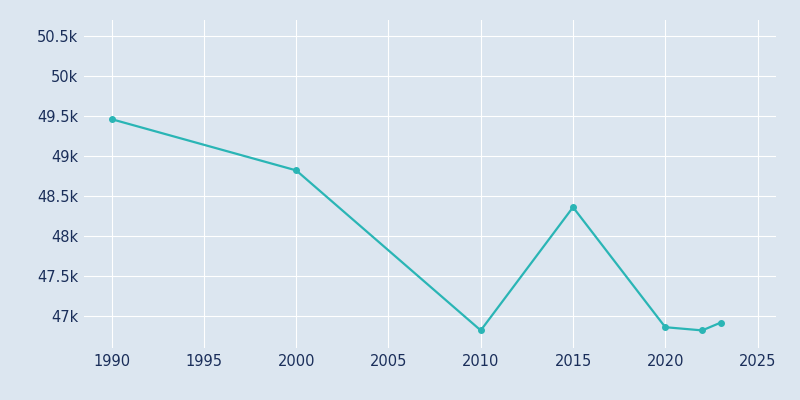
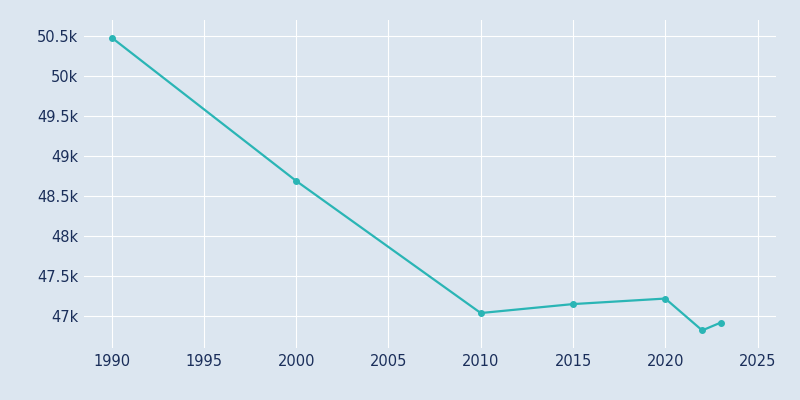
1990: 49.46k -> 50.48k
2000: 48.82k -> 48.69k
2010: 46.82k -> 47.04k
2015: 48.36k -> 47.15k
2020: 46.86k -> 47.22k
